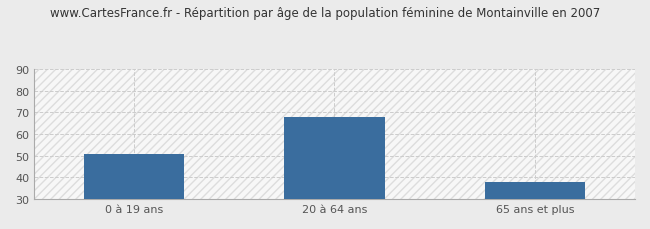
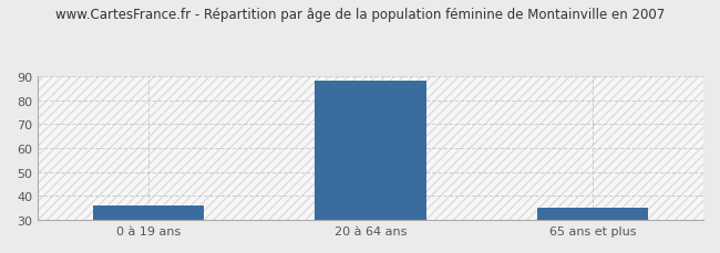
0 à 19 ans: 51 -> 36
20 à 64 ans: 68 -> 88
65 ans et plus: 38 -> 35
